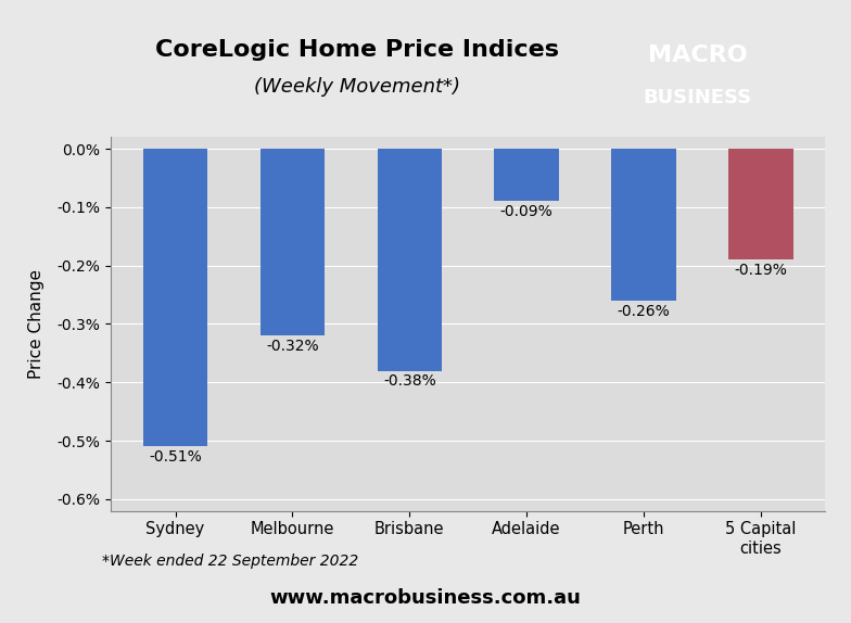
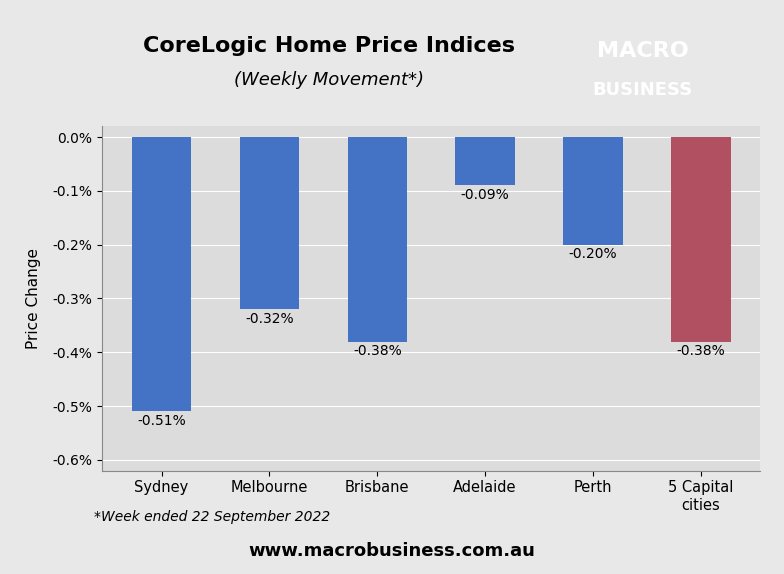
Perth: -0.26% -> -0.20%
5 Capital cities: -0.19% -> -0.38%
